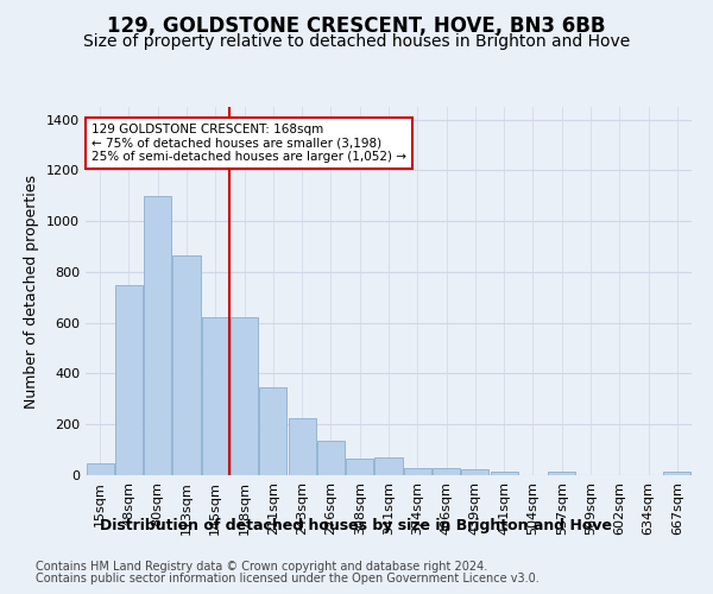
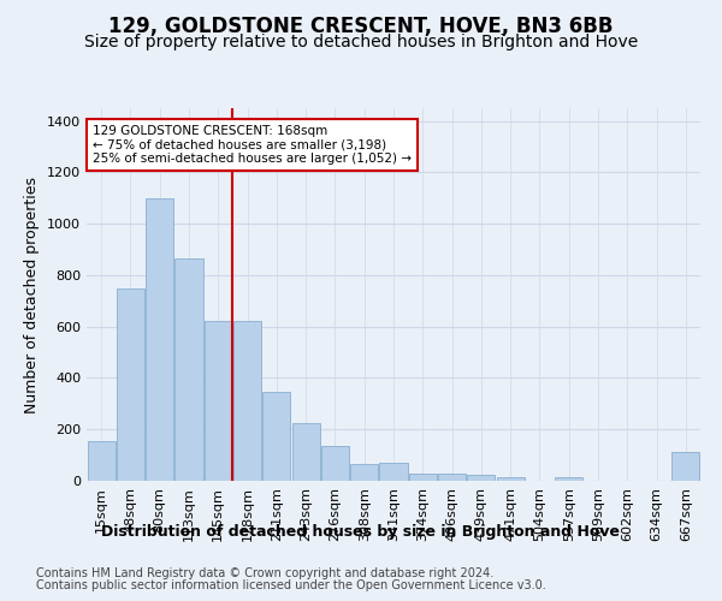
15sqm: 48 -> 155
667sqm: 12 -> 110
